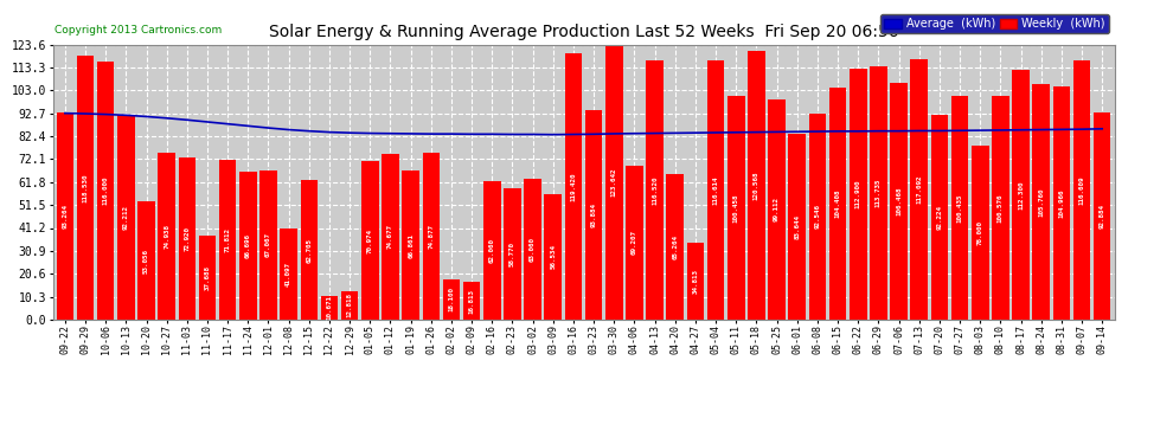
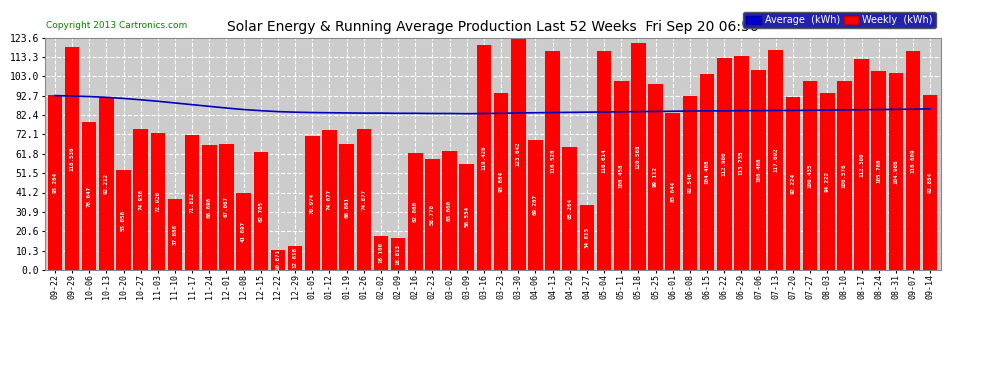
Weekly (kWh)/10-06: 116 -> 79
Weekly (kWh)/08-03: 78 -> 94
